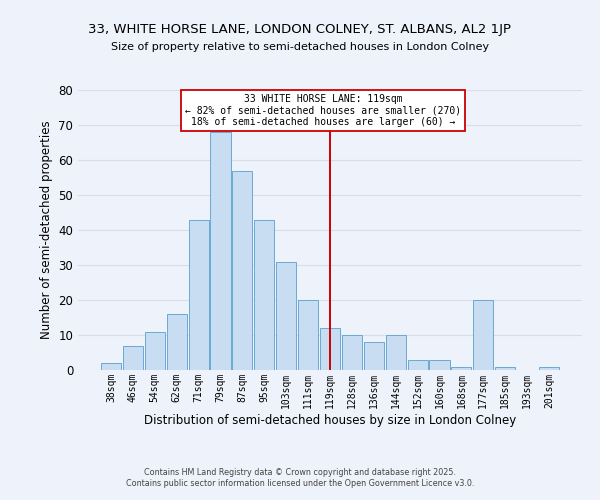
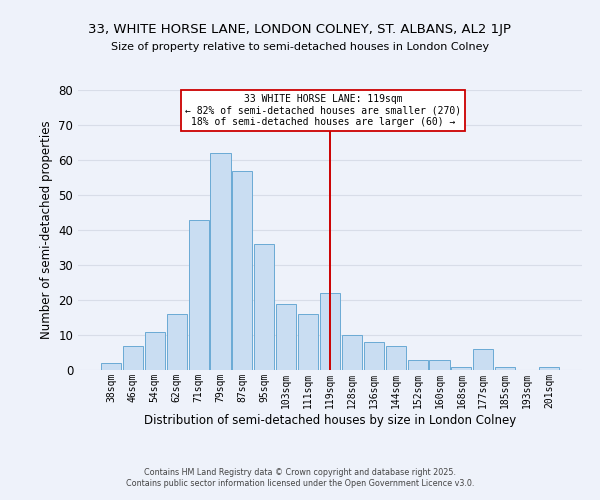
79sqm: 68 -> 62
95sqm: 43 -> 36
103sqm: 31 -> 19
111sqm: 20 -> 16
119sqm: 12 -> 22
144sqm: 10 -> 7
177sqm: 20 -> 6
